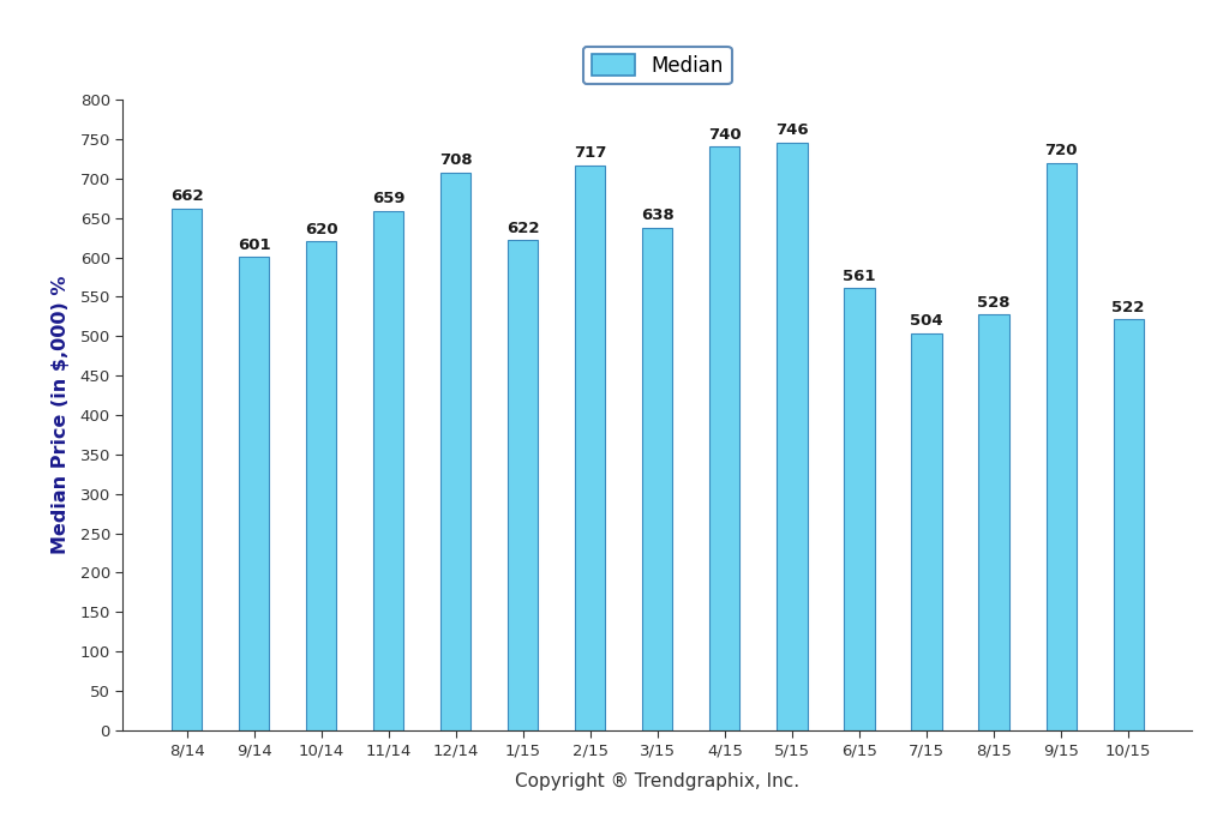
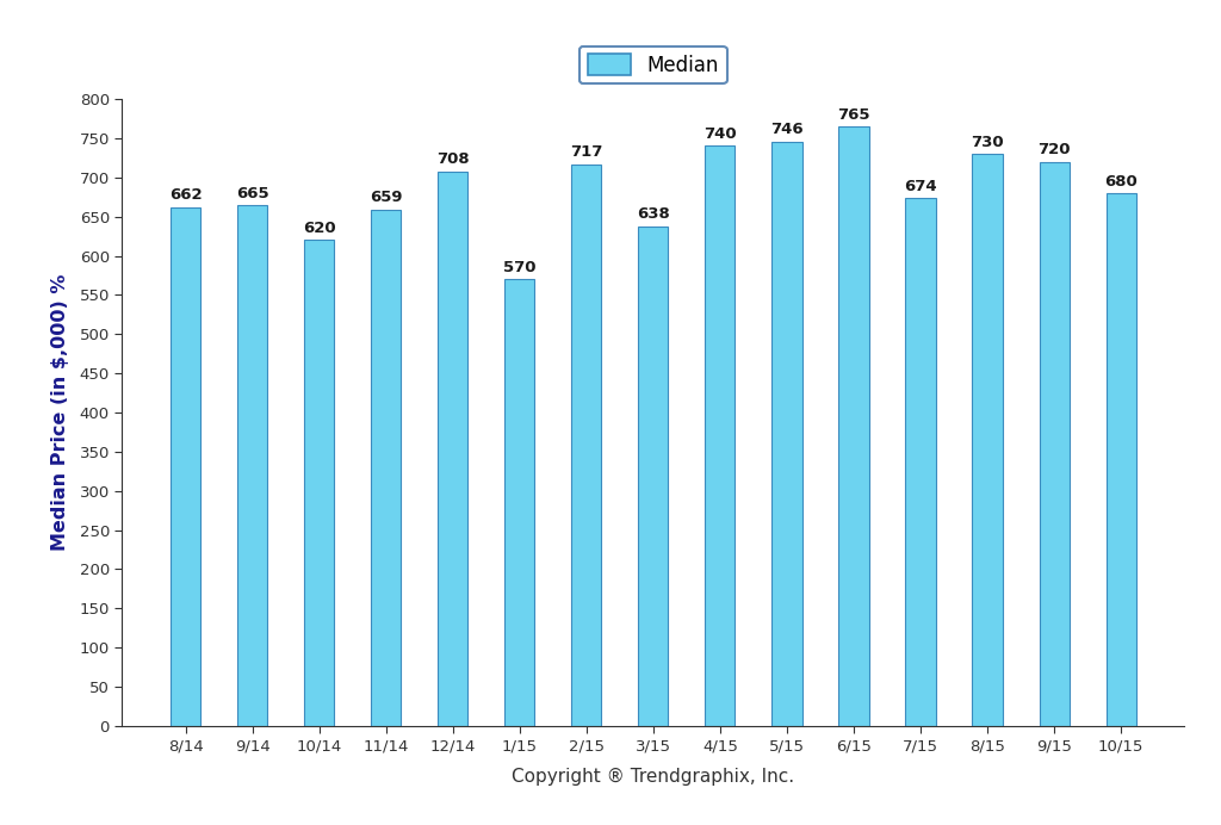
9/14: 601 -> 665
1/15: 622 -> 570
6/15: 561 -> 765
7/15: 504 -> 674
8/15: 528 -> 730
10/15: 522 -> 680
